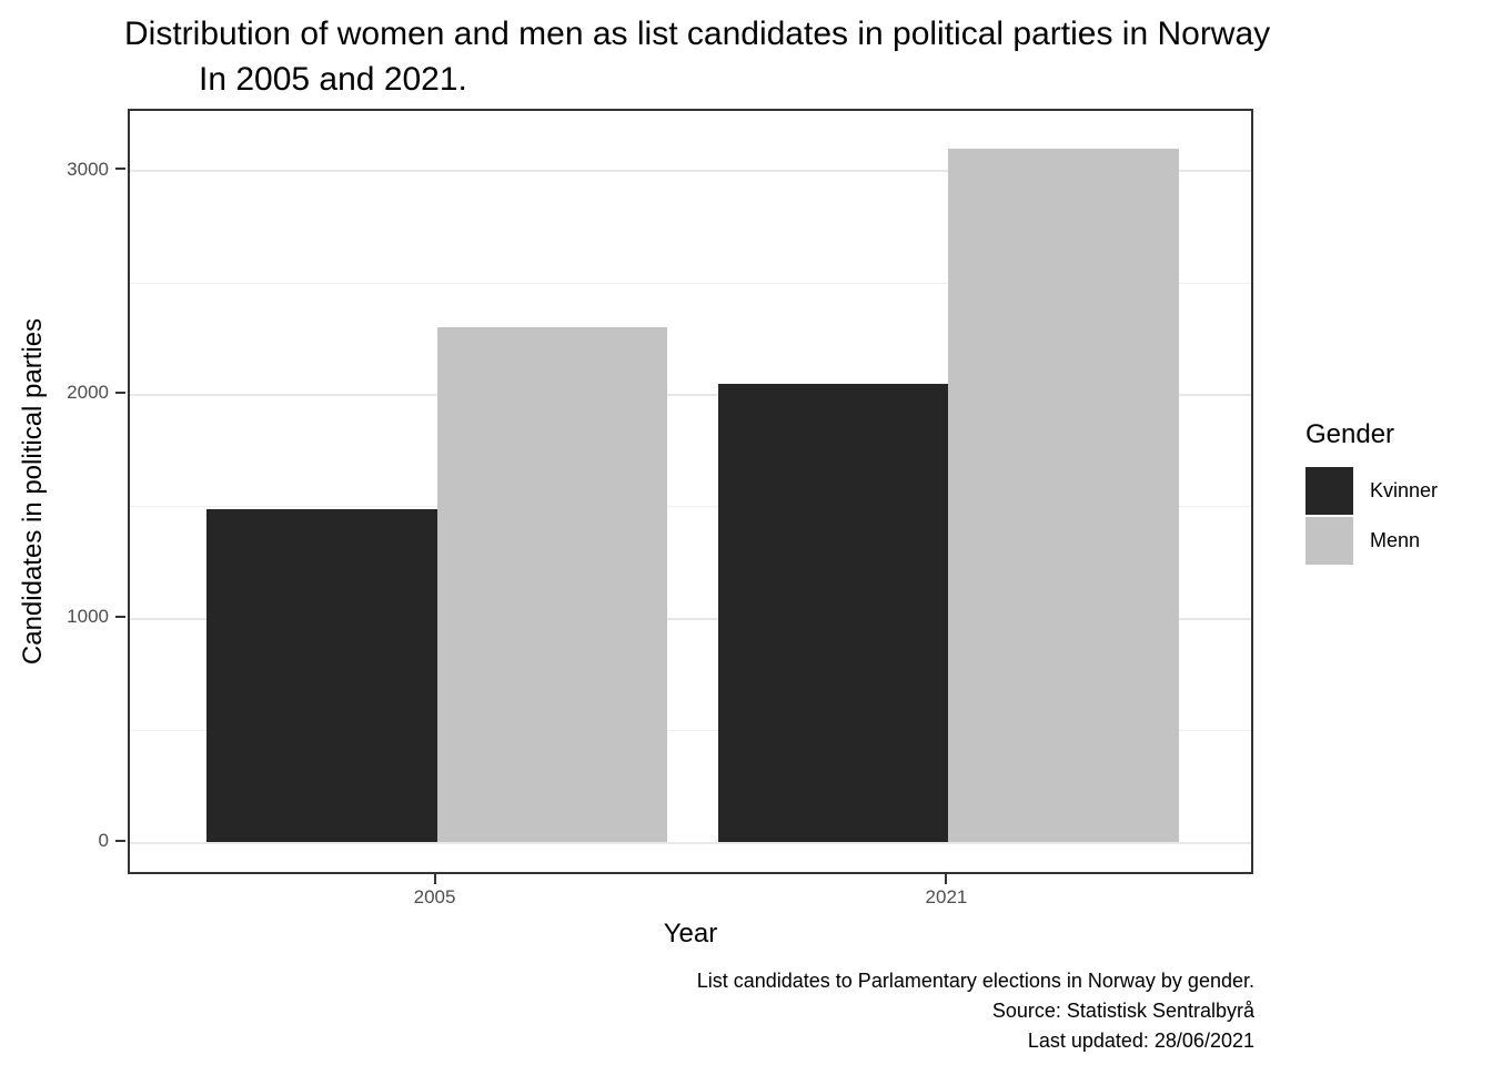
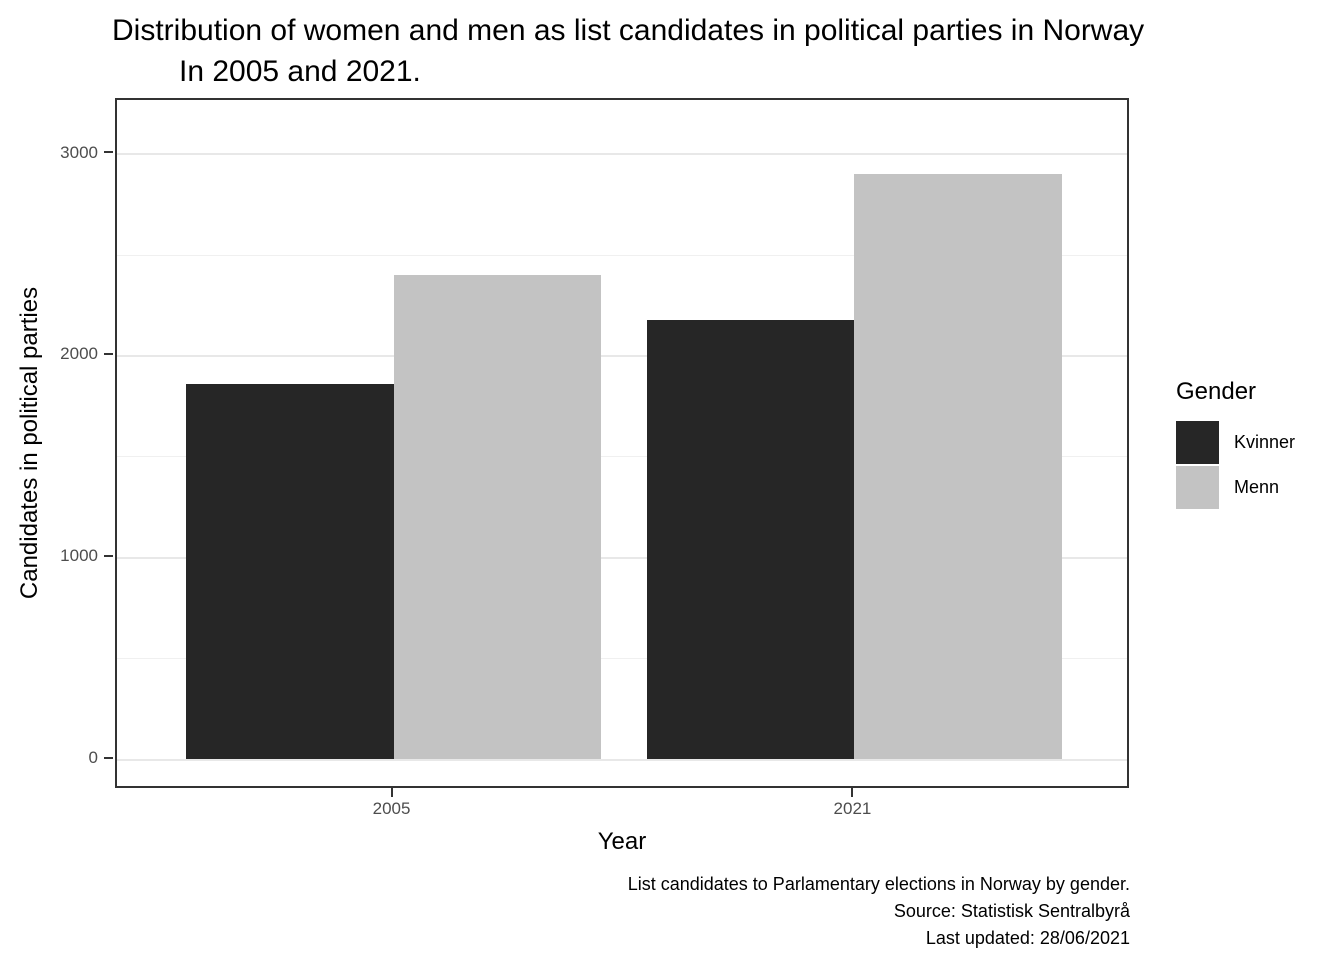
Kvinner/2005: 1490 -> 1860
Menn/2005: 2300 -> 2400
Kvinner/2021: 2050 -> 2180
Menn/2021: 3100 -> 2900
